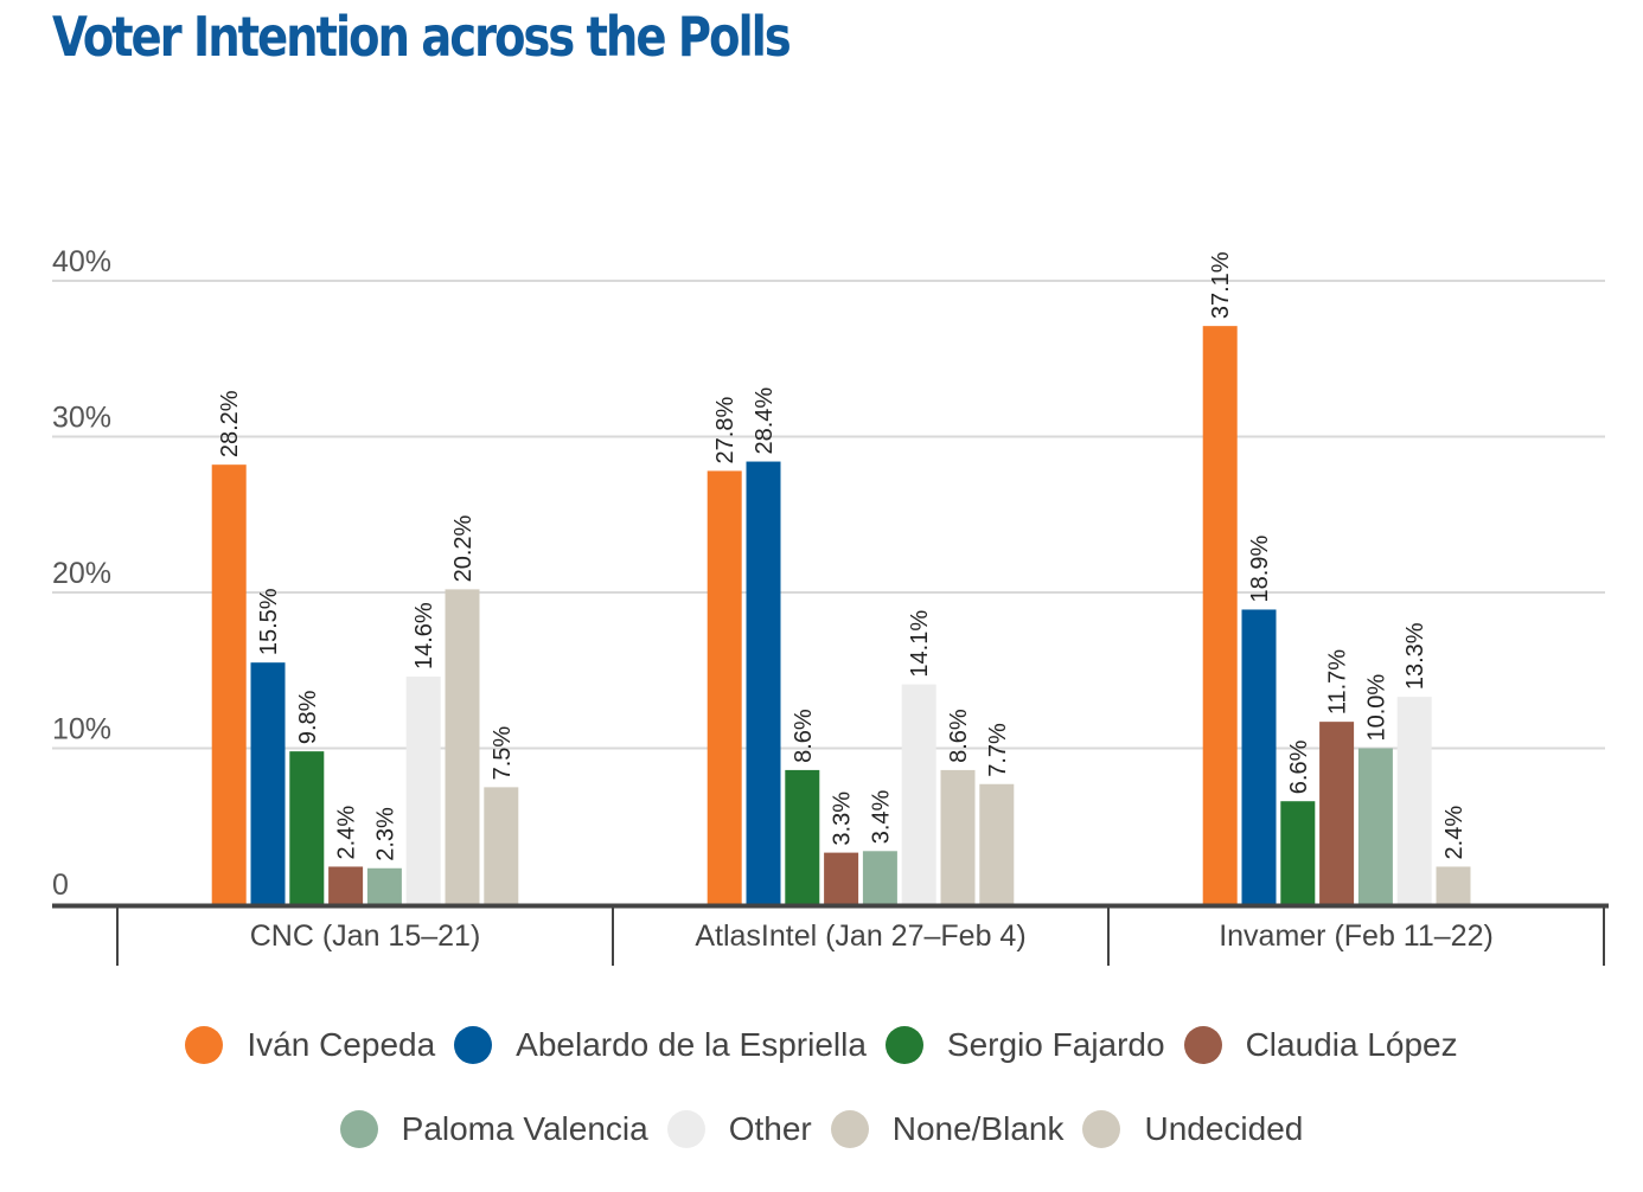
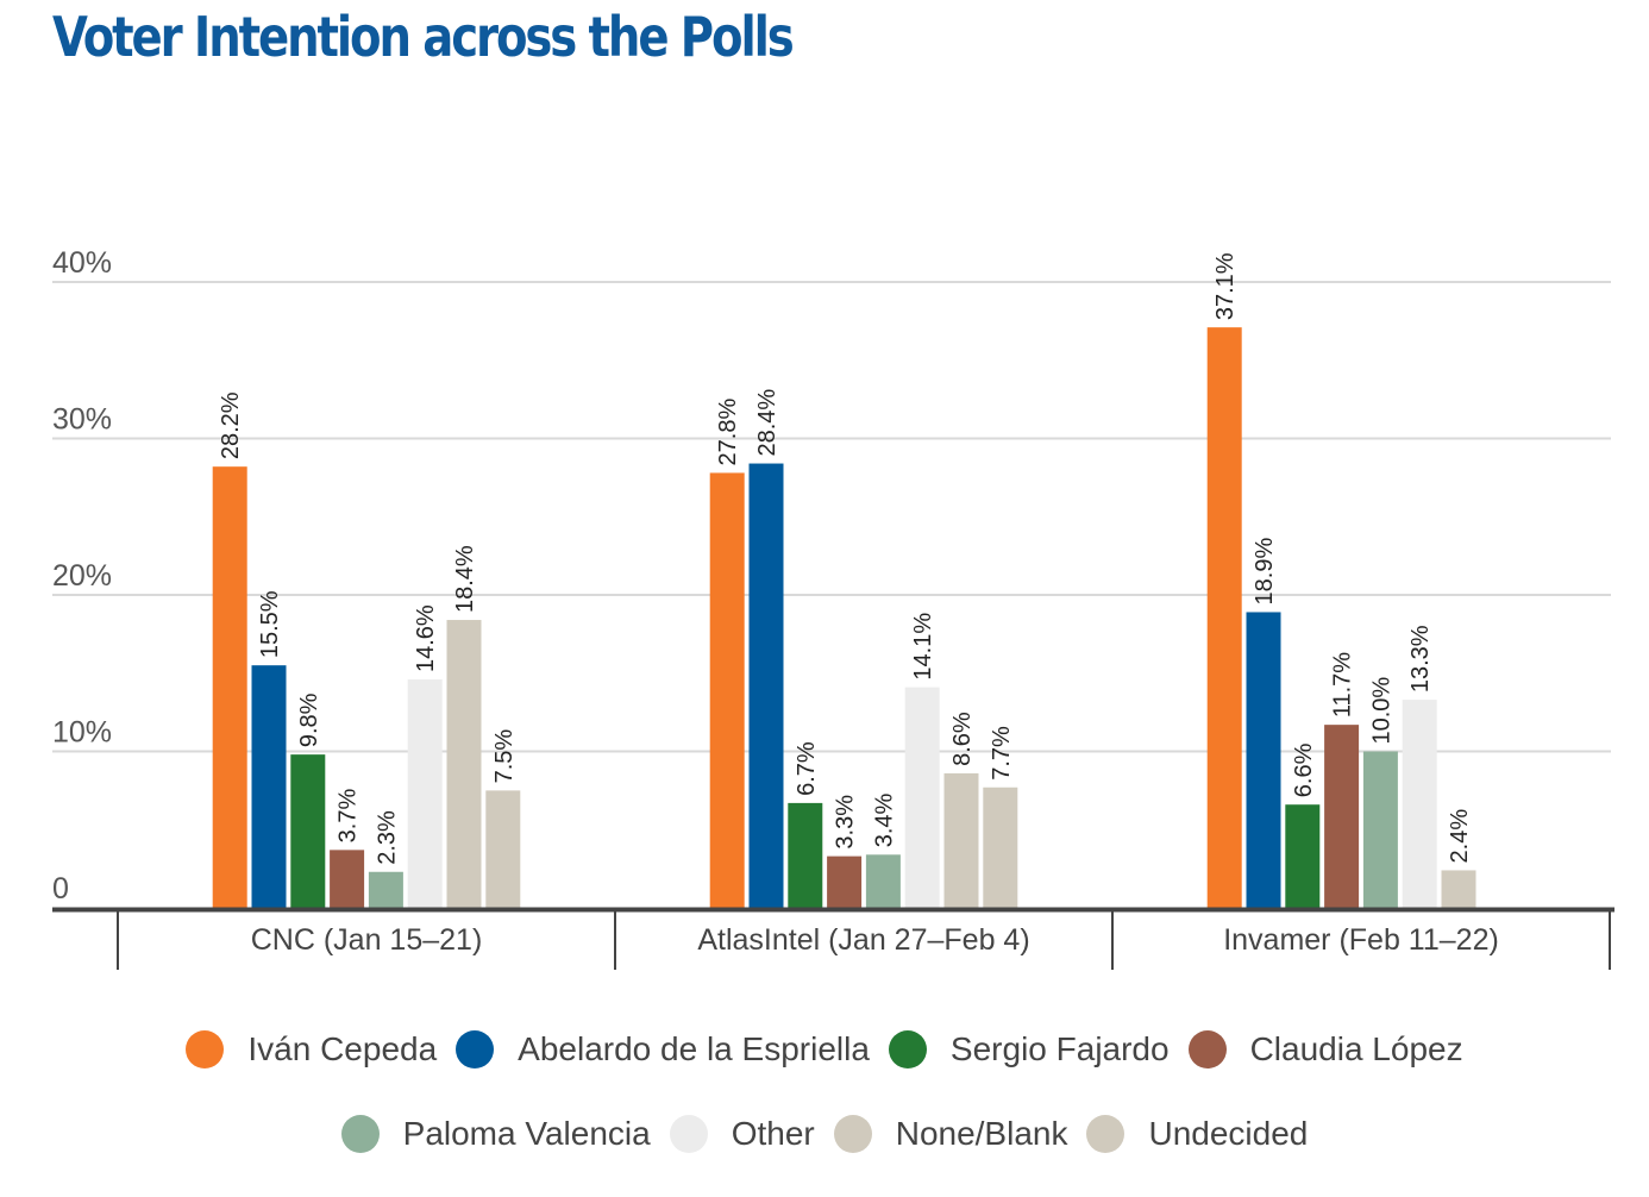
Claudia López/CNC (Jan 15–21): 2.4% -> 3.7%
None/Blank/CNC (Jan 15–21): 20.2% -> 18.4%
Sergio Fajardo/AtlasIntel (Jan 27–Feb 4): 8.6% -> 6.7%
